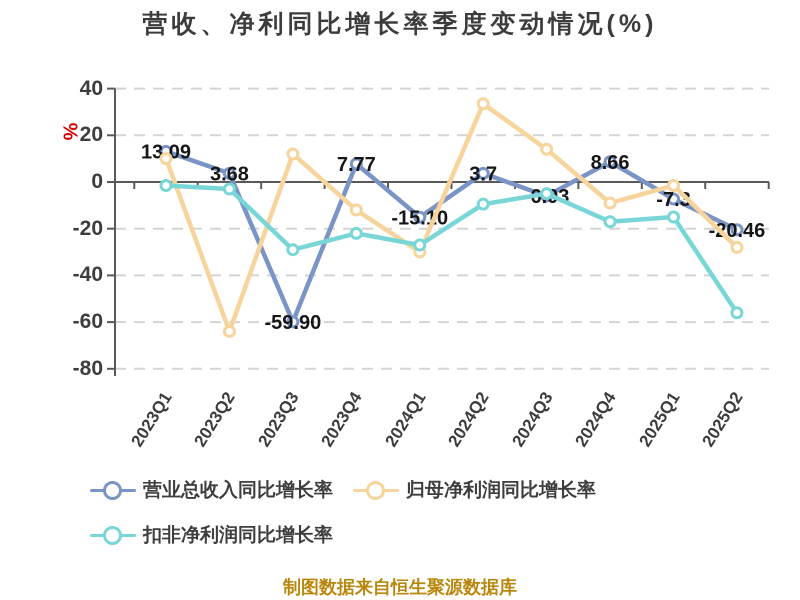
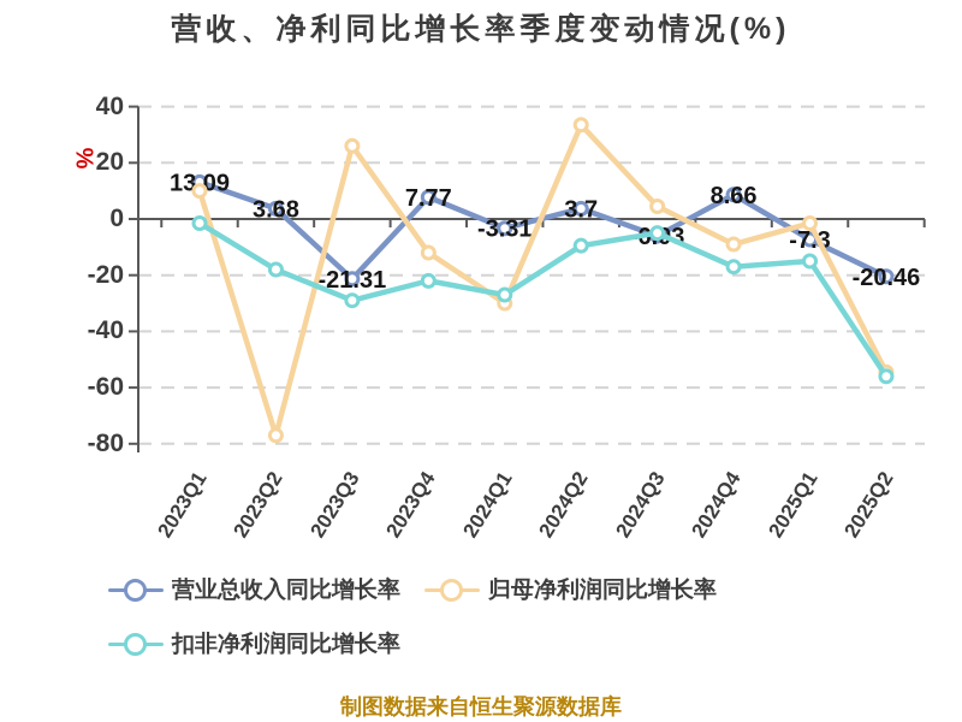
归母净利润同比增长率/2023Q2: -64 -> -77
扣非净利润同比增长率/2023Q2: -3 -> -18
营业总收入同比增长率/2023Q3: -59.90 -> -21.31
归母净利润同比增长率/2023Q3: 12 -> 26
营业总收入同比增长率/2024Q1: -15.10 -> -3.31
归母净利润同比增长率/2024Q3: 14 -> 4
归母净利润同比增长率/2025Q2: -28 -> -54
